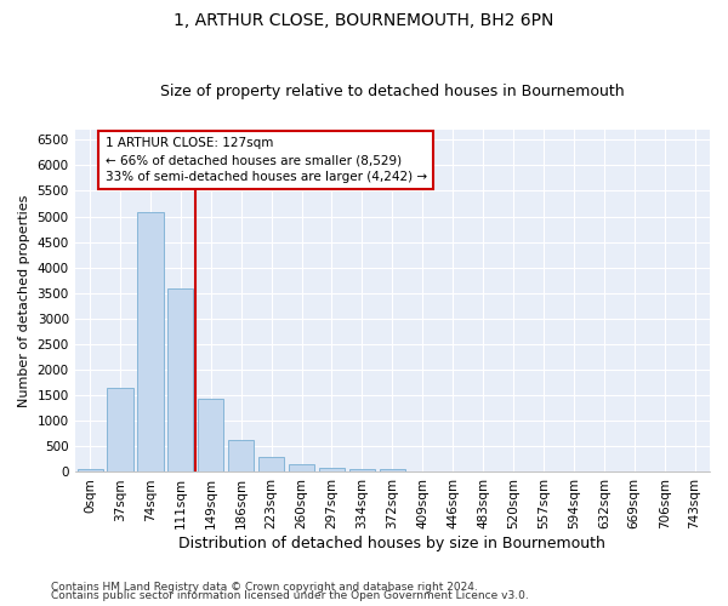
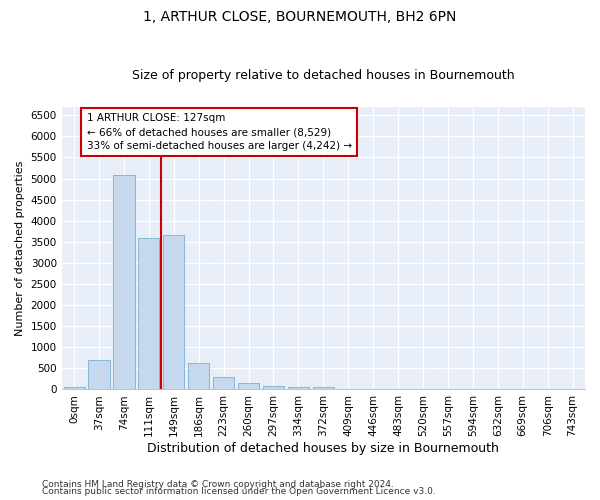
37sqm: 1650 -> 700
149sqm: 1430 -> 3650
